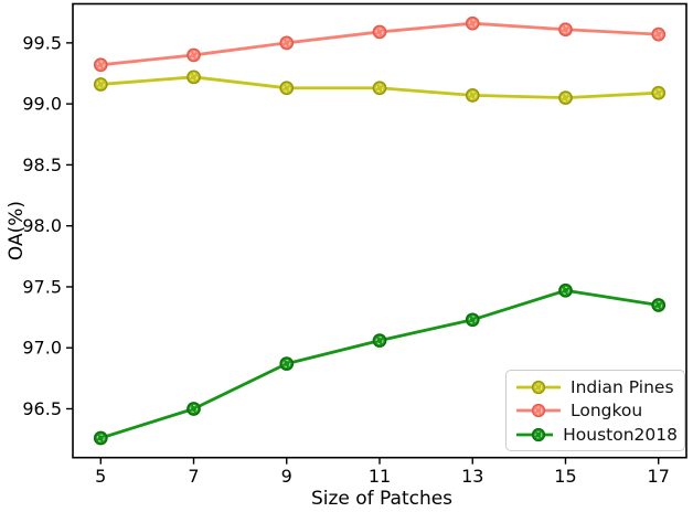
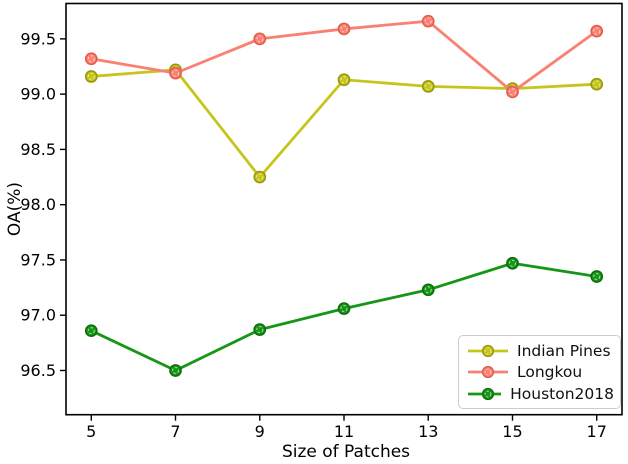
Houston2018/5: 96.26 -> 96.86
Longkou/7: 99.40 -> 99.19
Indian Pines/9: 99.13 -> 98.25
Longkou/15: 99.61 -> 99.02
